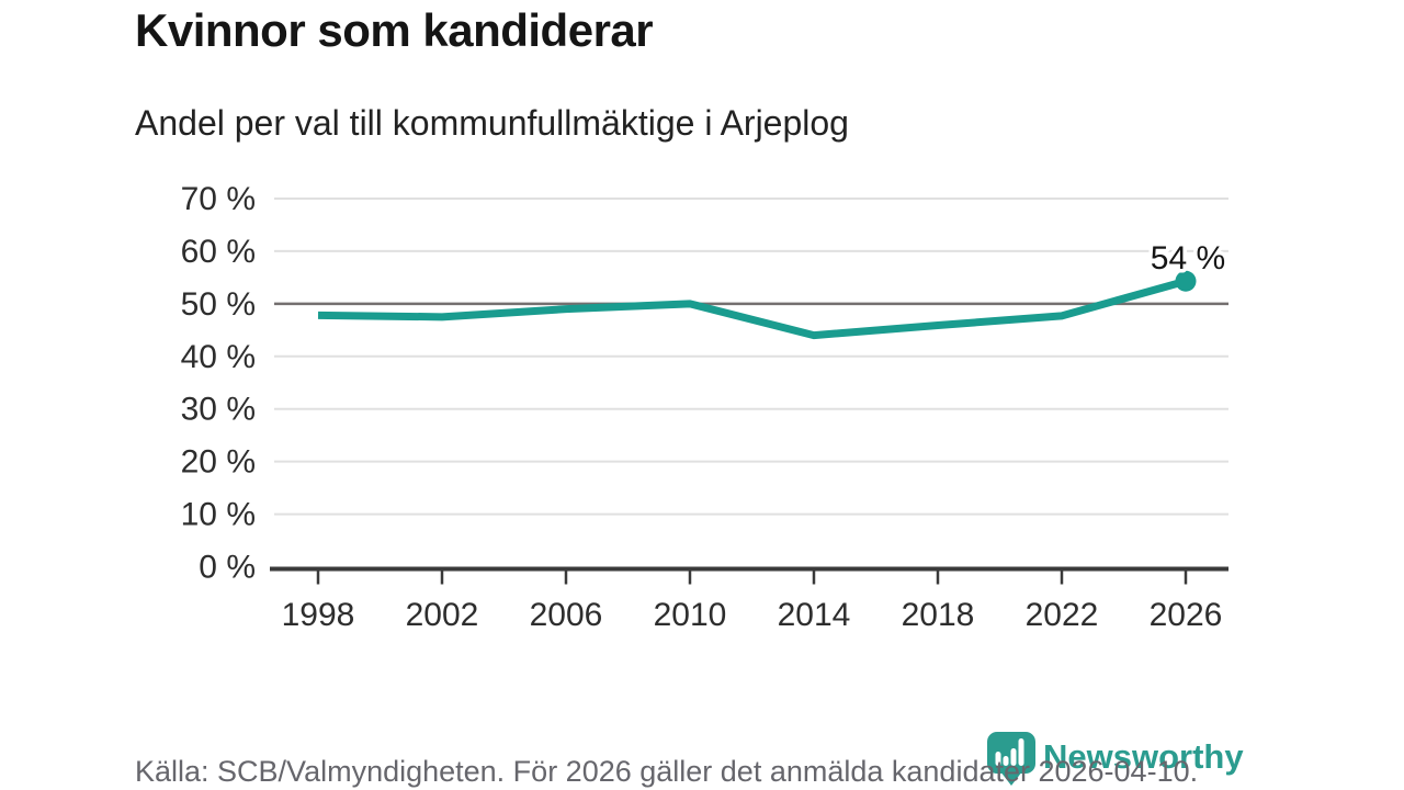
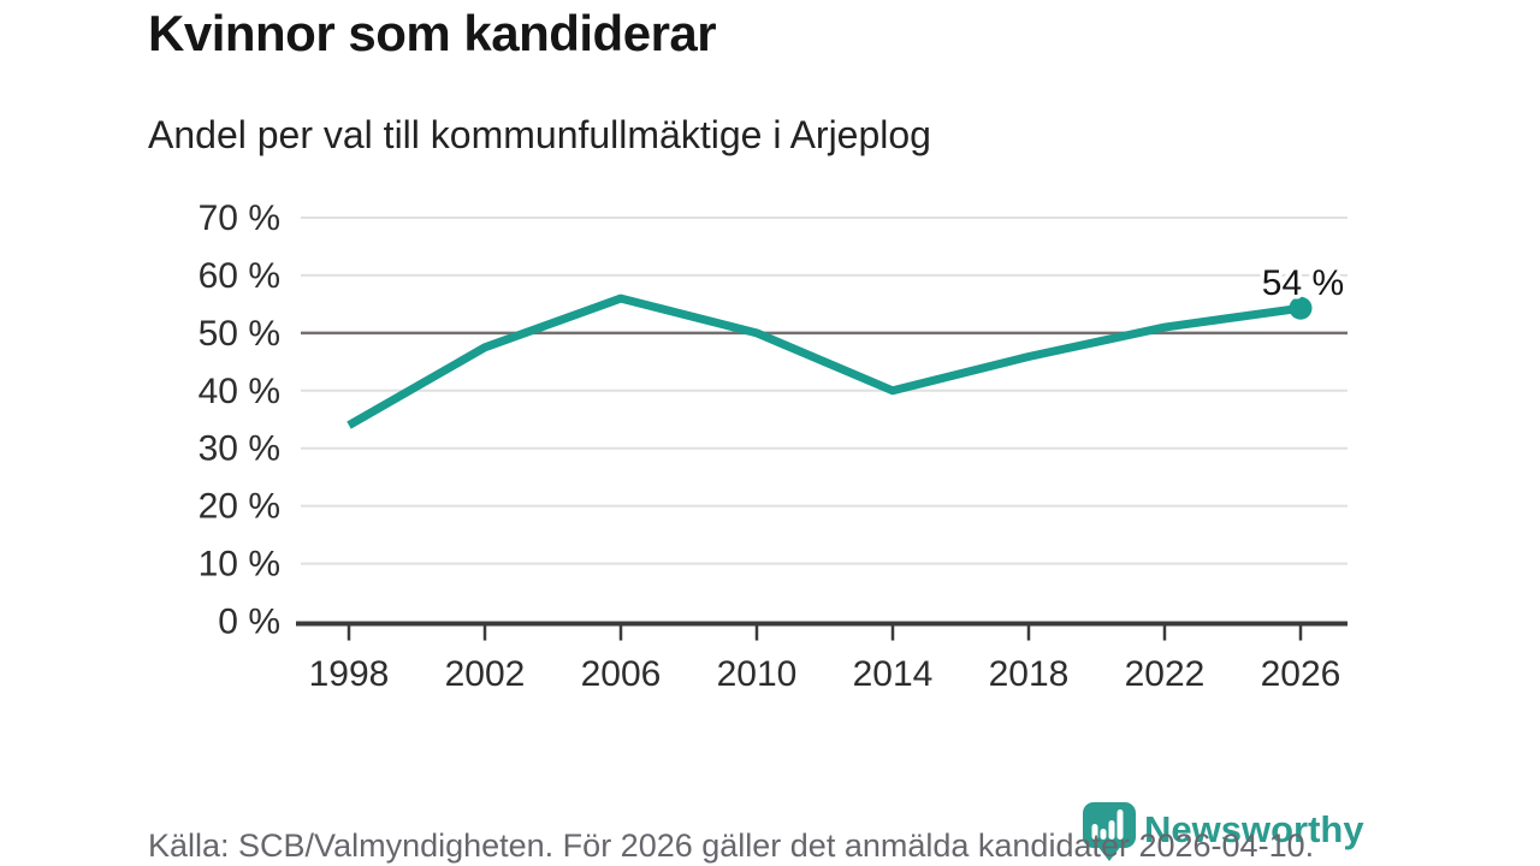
1998: 48% -> 34%
2006: 49% -> 56%
2014: 44% -> 40%
2022: 48% -> 51%
